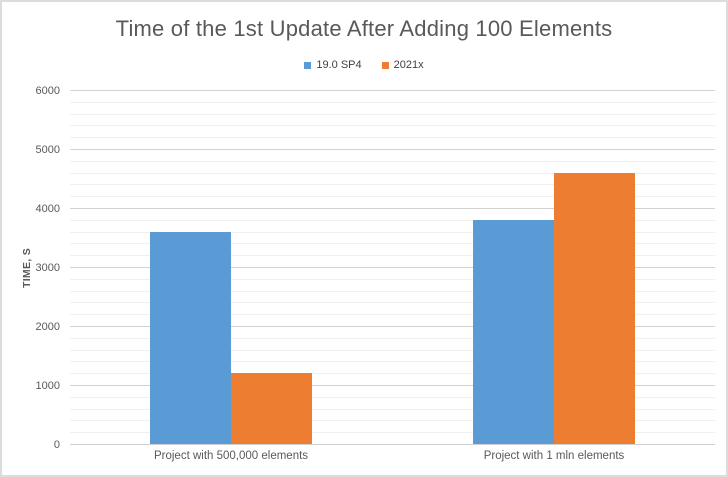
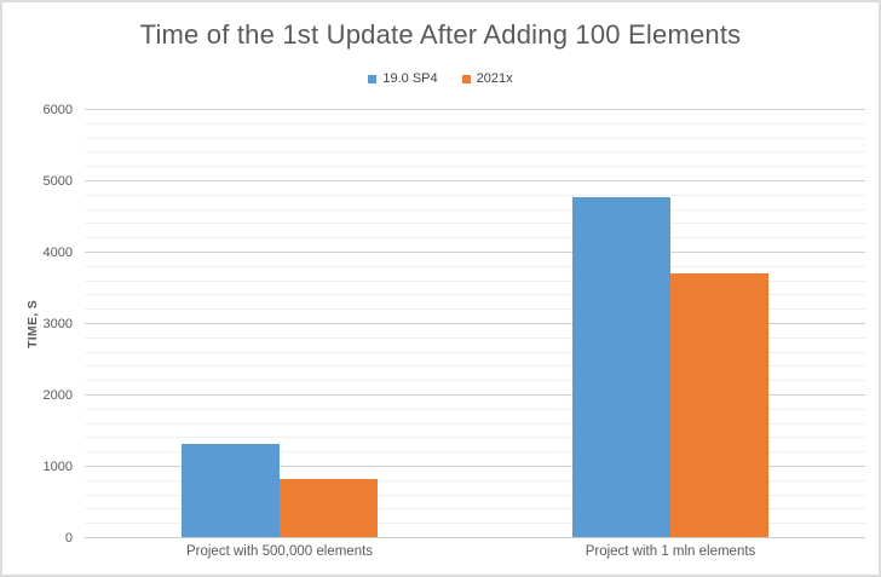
19.0 SP4/Project with 500,000 elements: 3600 -> 1300
2021x/Project with 500,000 elements: 1200 -> 800
19.0 SP4/Project with 1 mln elements: 3800 -> 4800
2021x/Project with 1 mln elements: 4600 -> 3700
